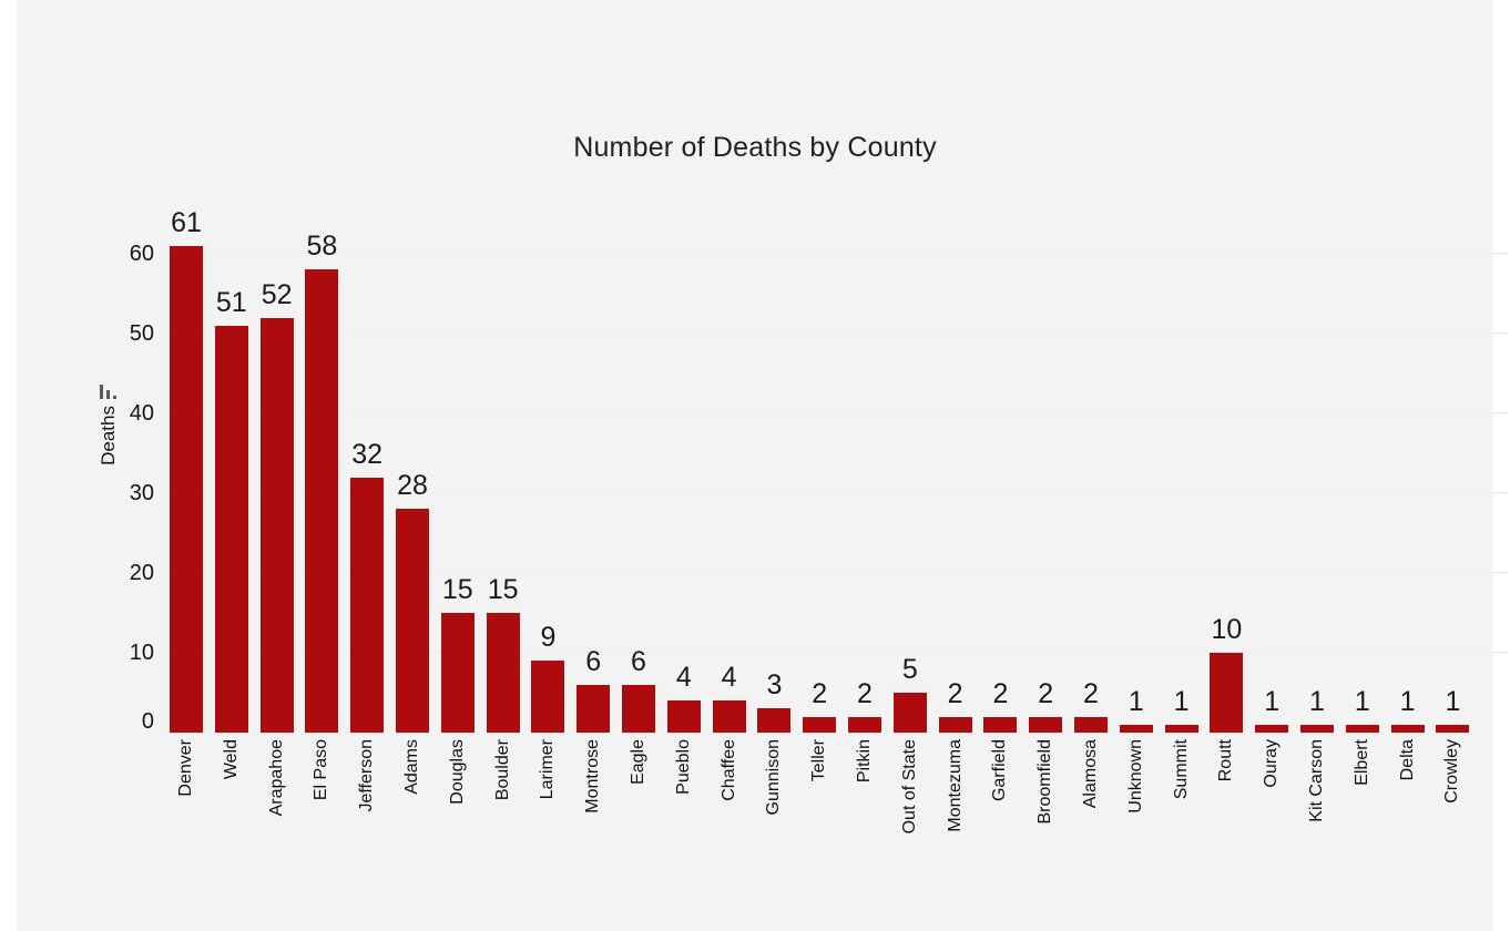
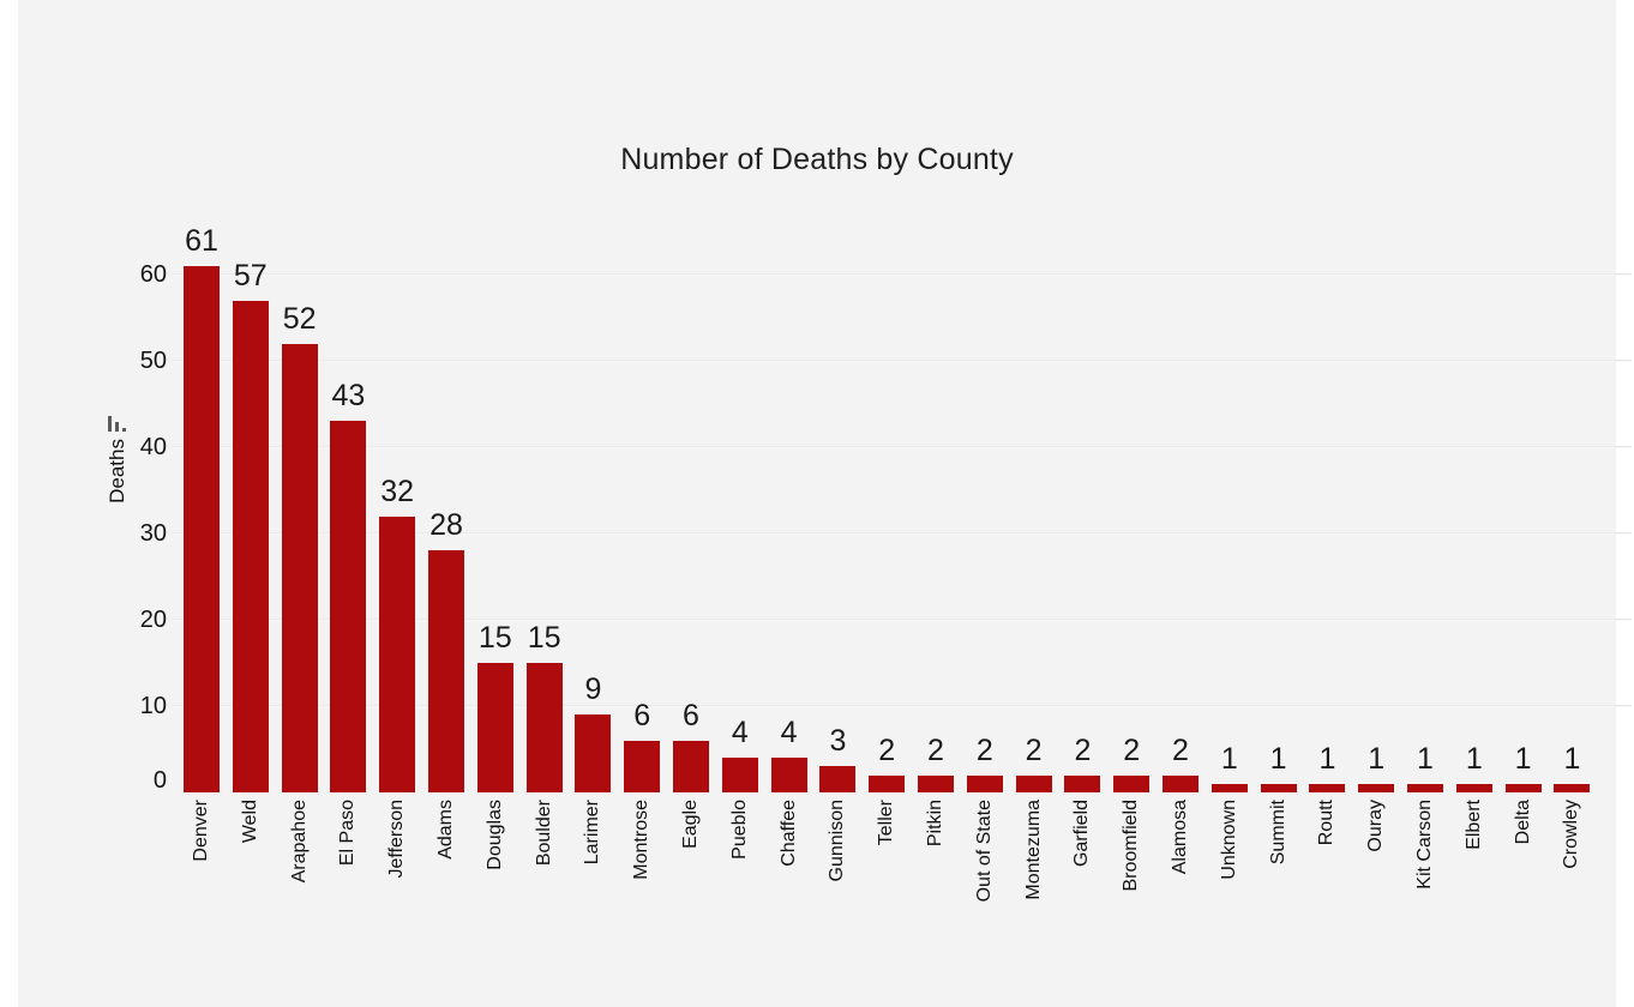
Weld: 51 -> 57
El Paso: 58 -> 43
Out of State: 5 -> 2
Routt: 10 -> 1
